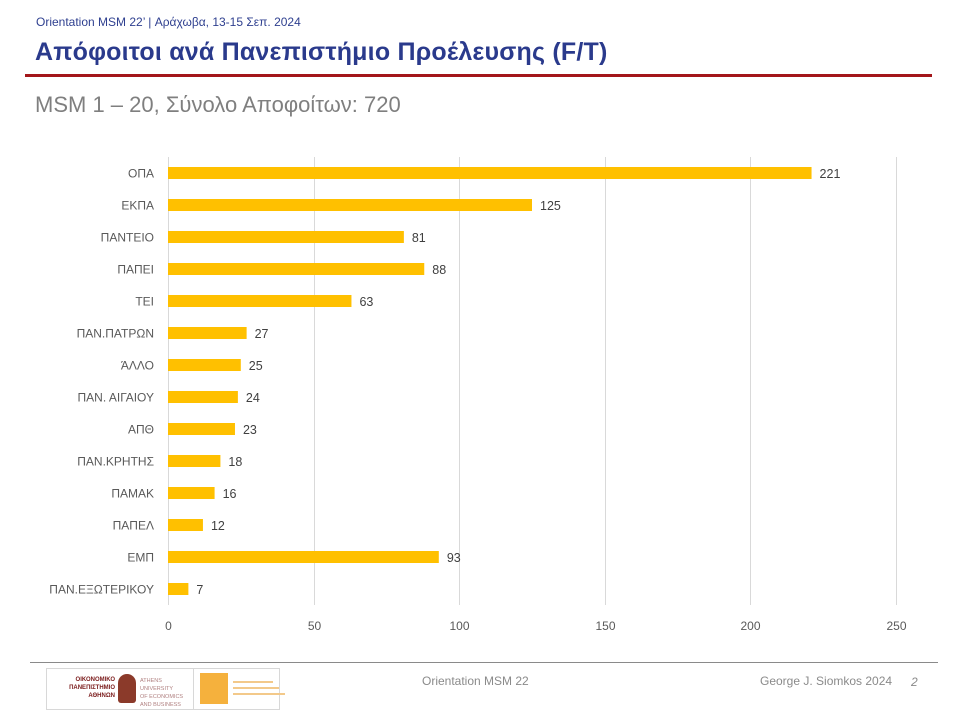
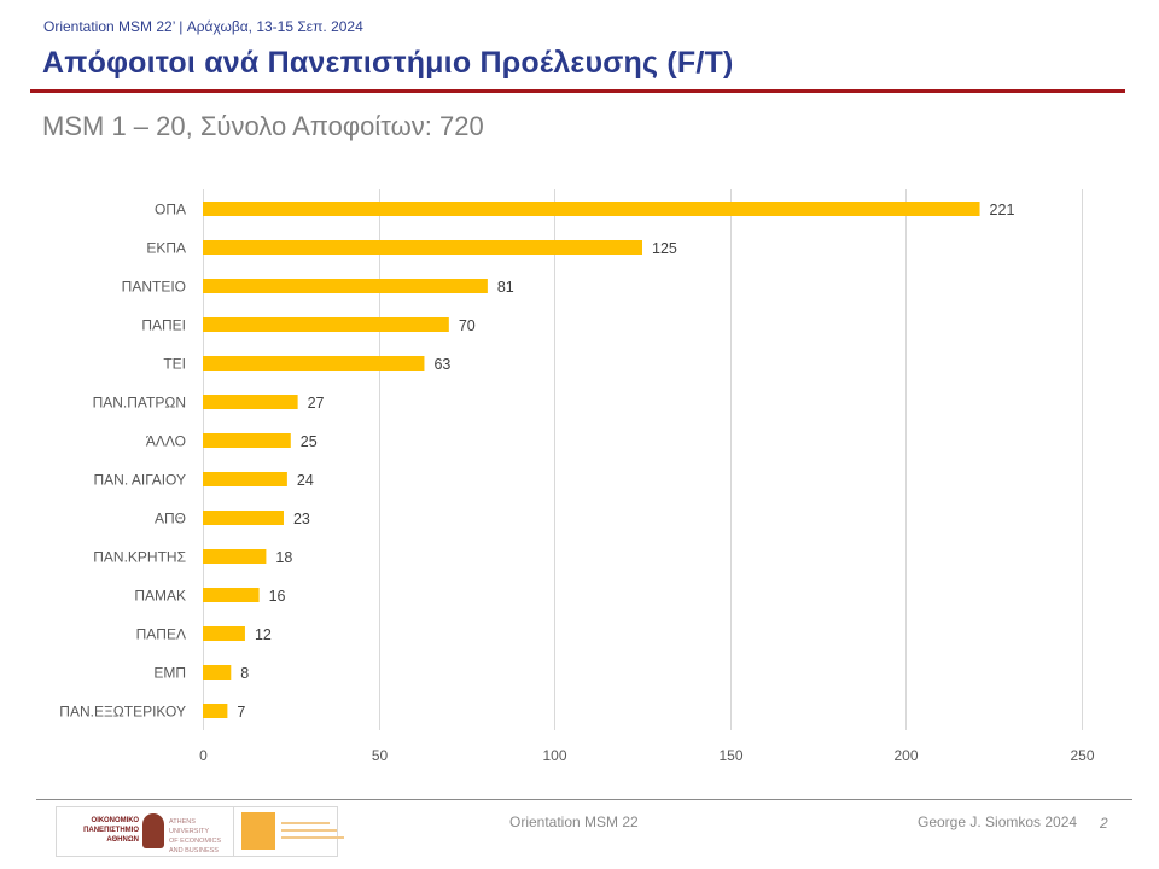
ΠΑΠΕΙ: 88 -> 70
ΕΜΠ: 93 -> 8
